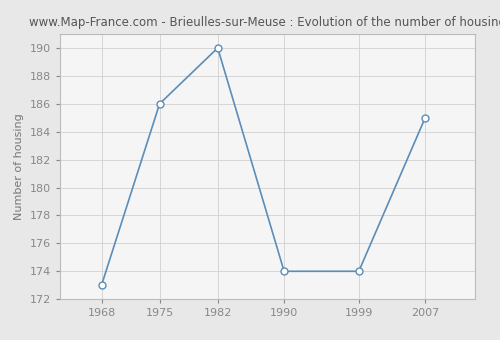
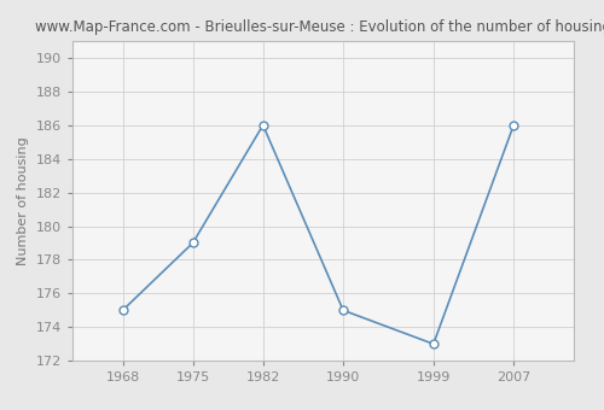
1968: 173 -> 175
1975: 186 -> 179
1982: 190 -> 186
1990: 174 -> 175
1999: 174 -> 173
2007: 185 -> 186
